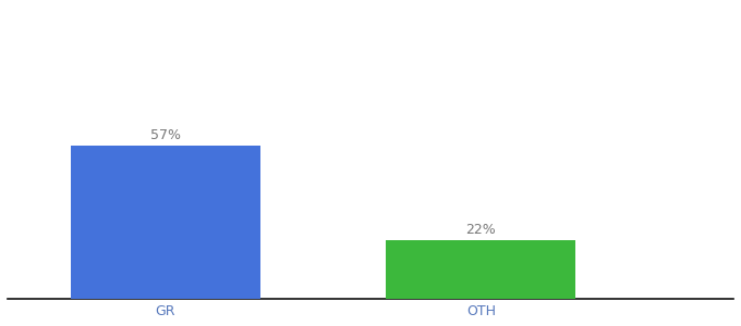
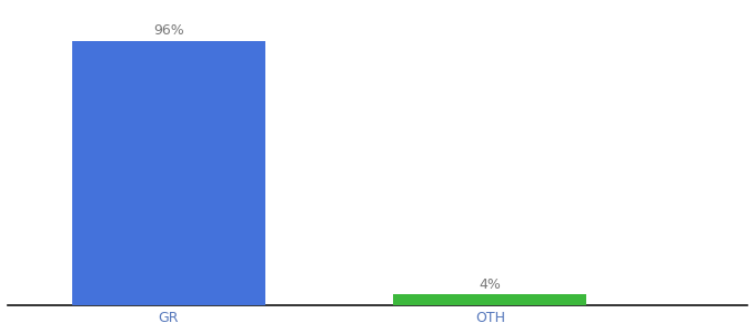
GR: 57% -> 96%
OTH: 22% -> 4%
